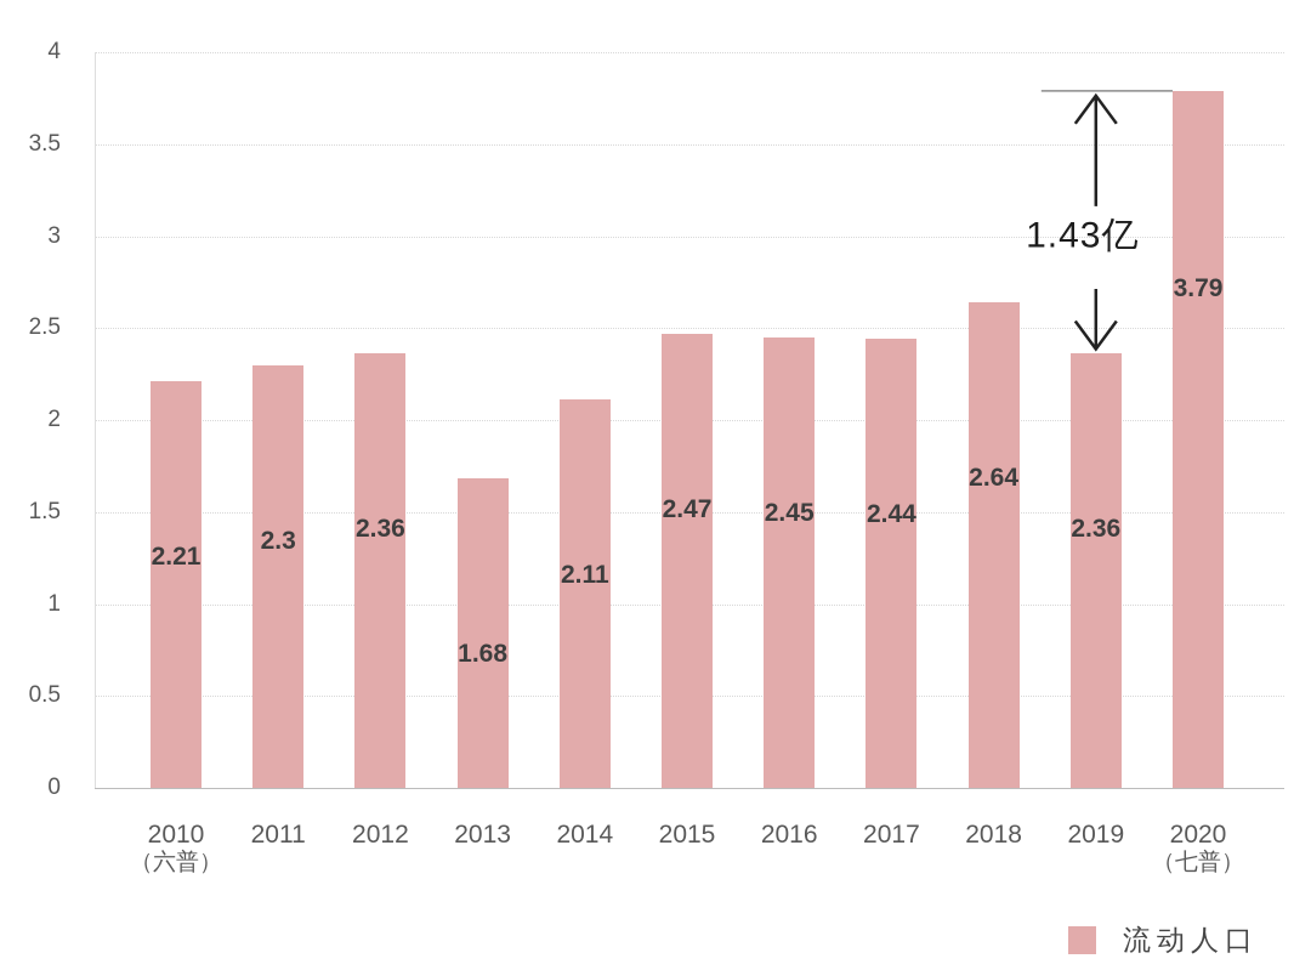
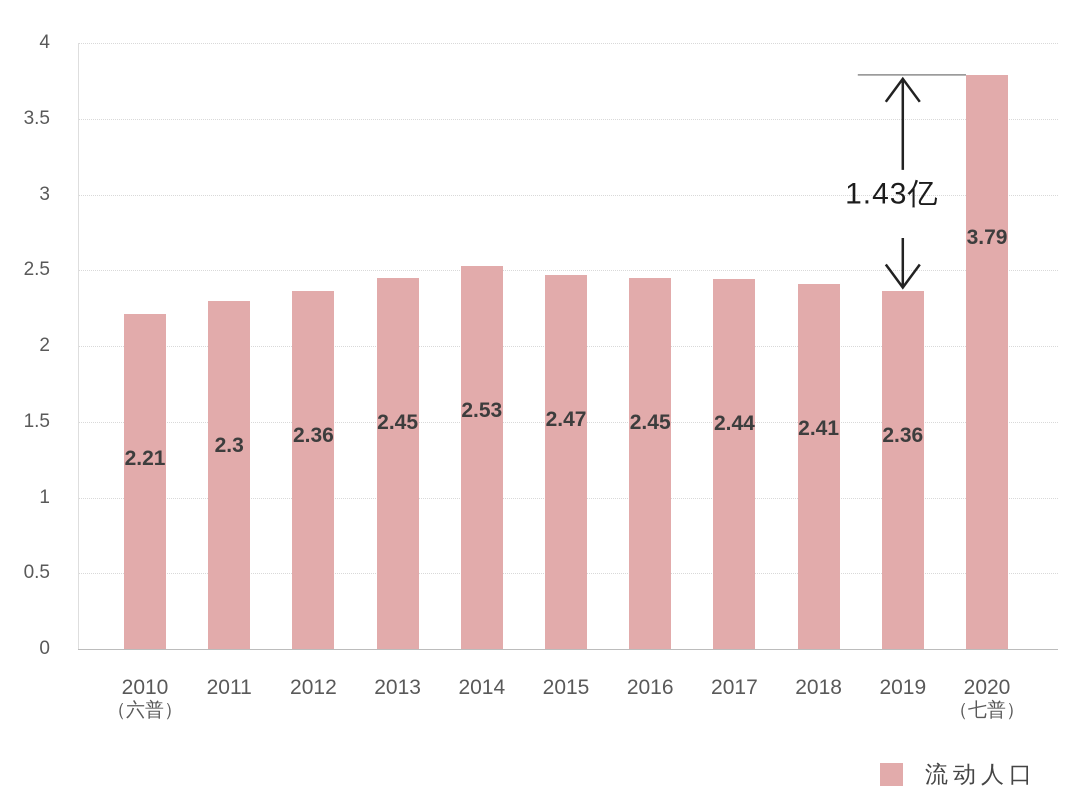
2013: 1.68 -> 2.45
2014: 2.11 -> 2.53
2018: 2.64 -> 2.41
